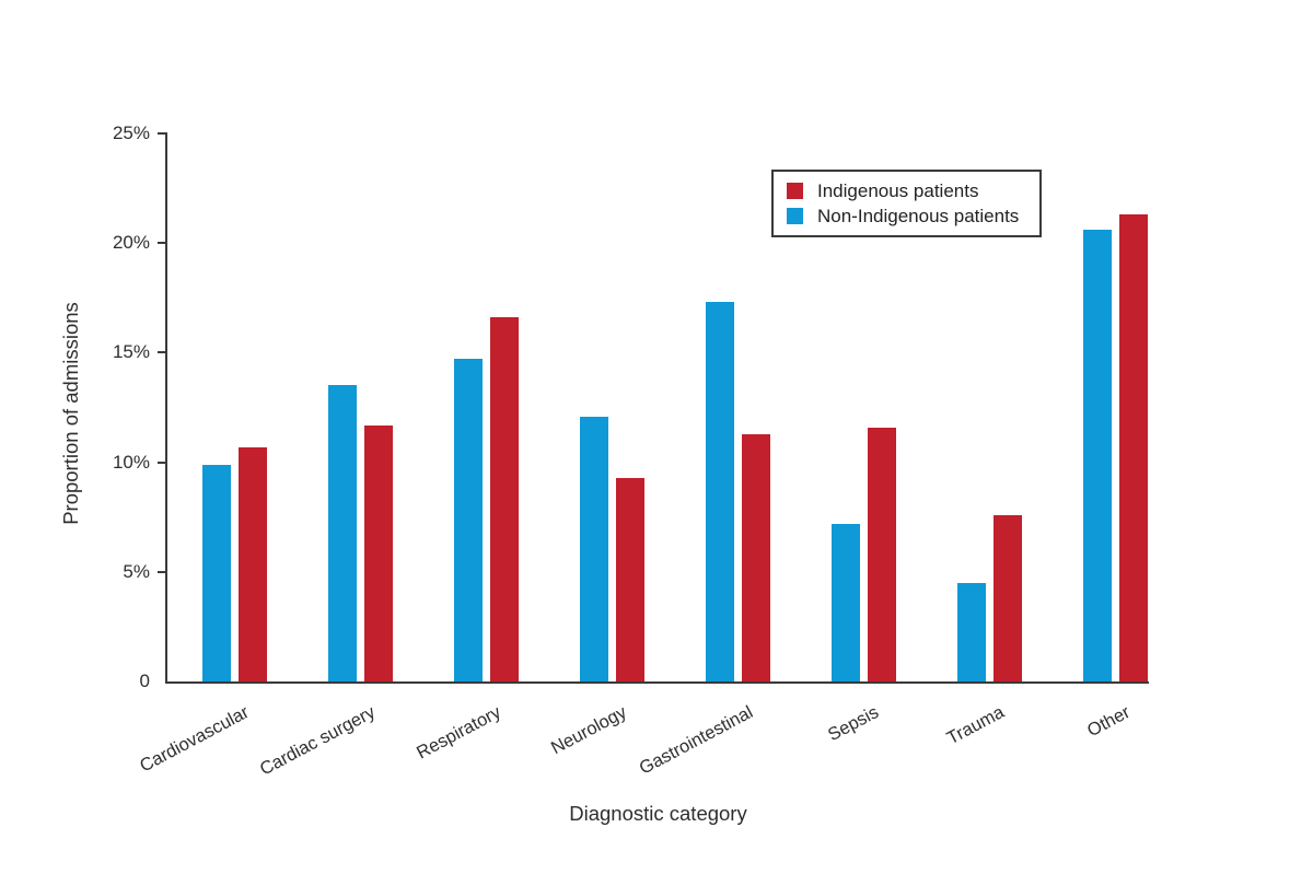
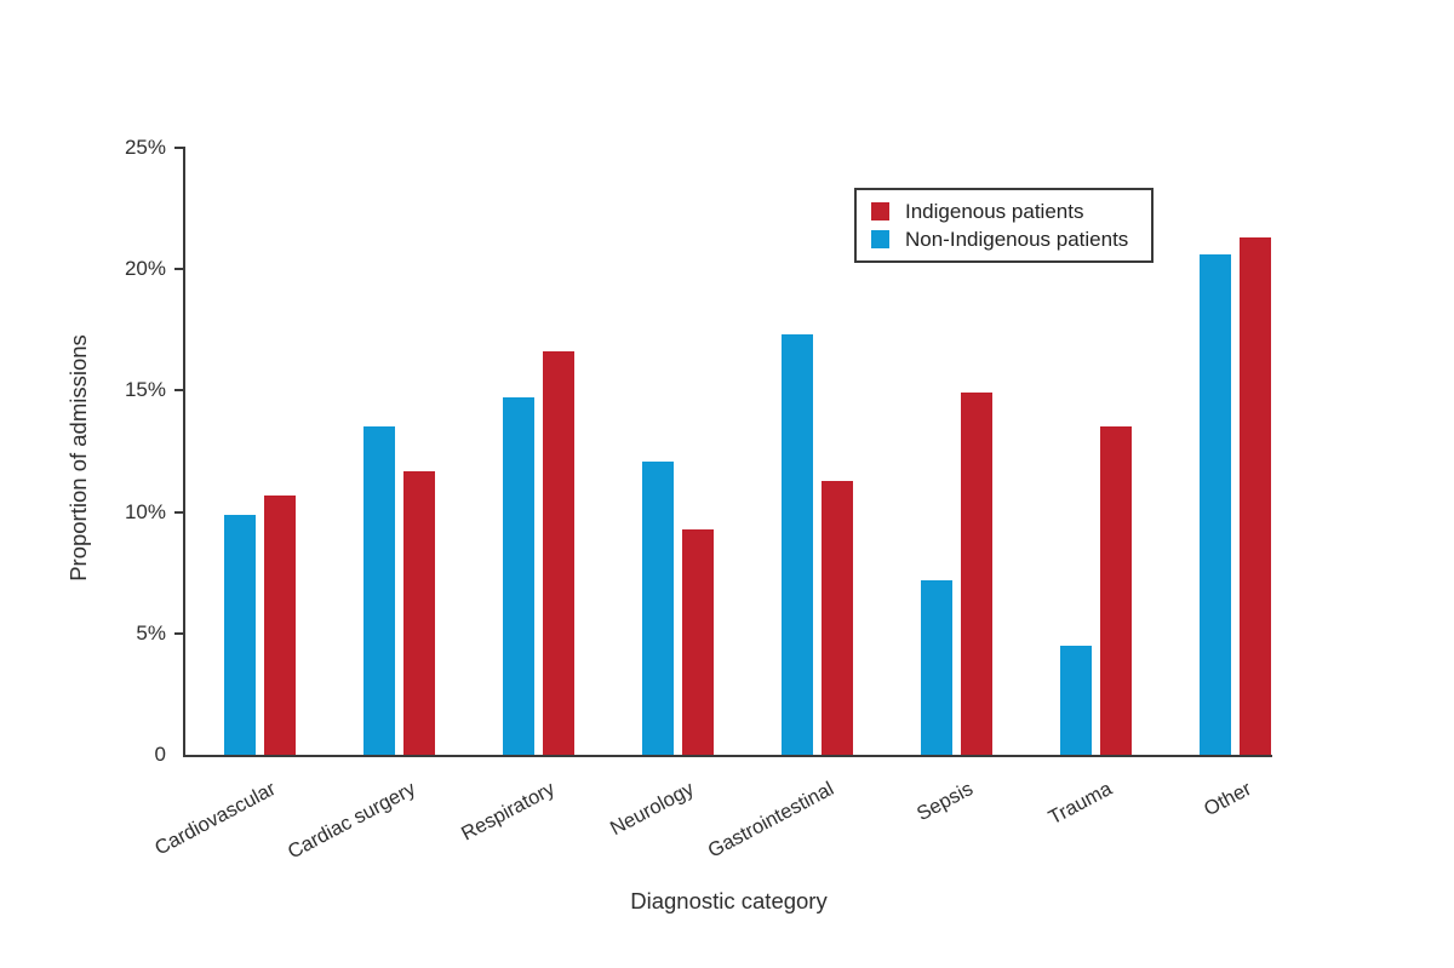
Indigenous patients/Sepsis: 11.6% -> 14.9%
Indigenous patients/Trauma: 7.6% -> 13.5%
